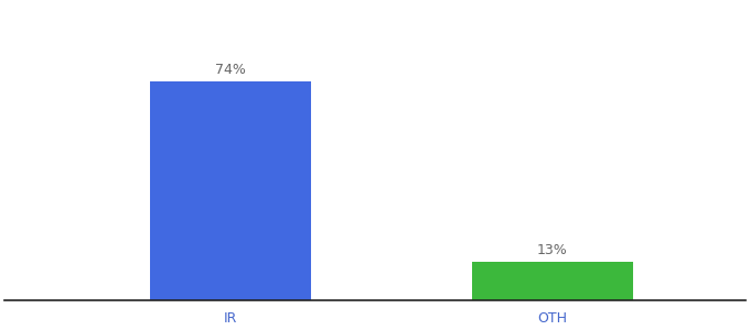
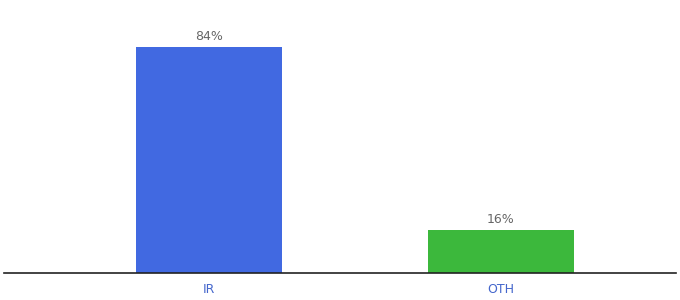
IR: 74% -> 84%
OTH: 13% -> 16%
